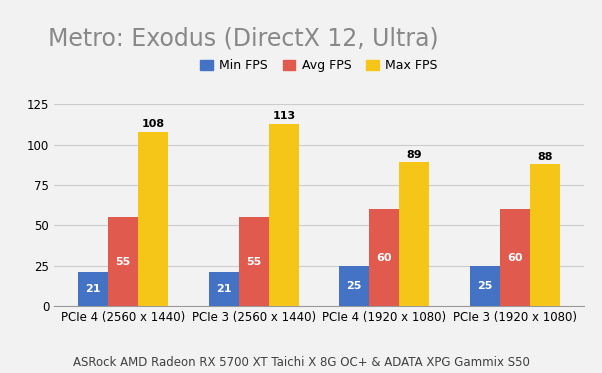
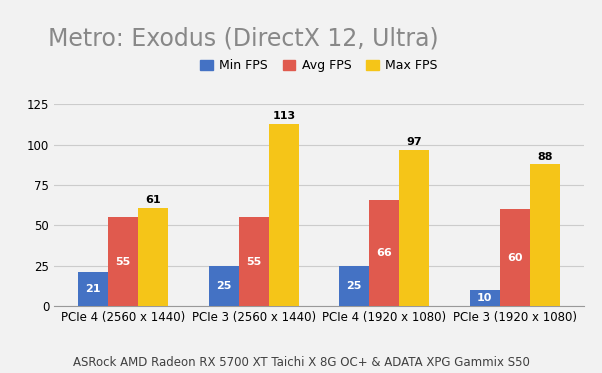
Max FPS/PCIe 4 (2560 x 1440): 108 -> 61
Min FPS/PCIe 3 (2560 x 1440): 21 -> 25
Avg FPS/PCIe 4 (1920 x 1080): 60 -> 66
Max FPS/PCIe 4 (1920 x 1080): 89 -> 97
Min FPS/PCIe 3 (1920 x 1080): 25 -> 10
